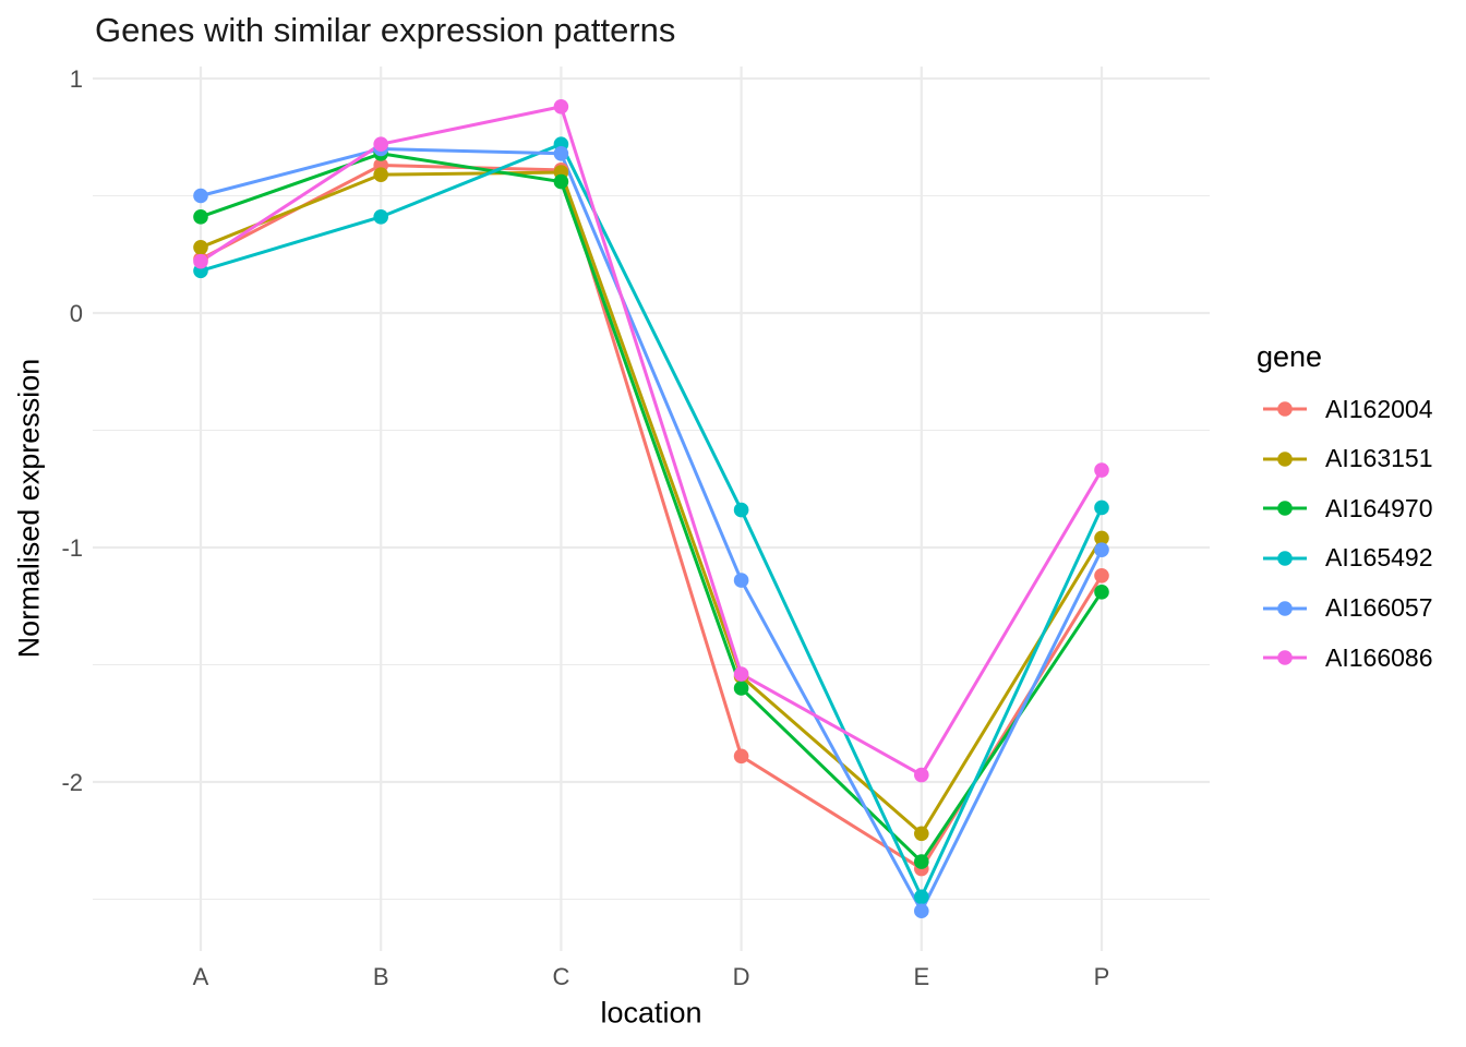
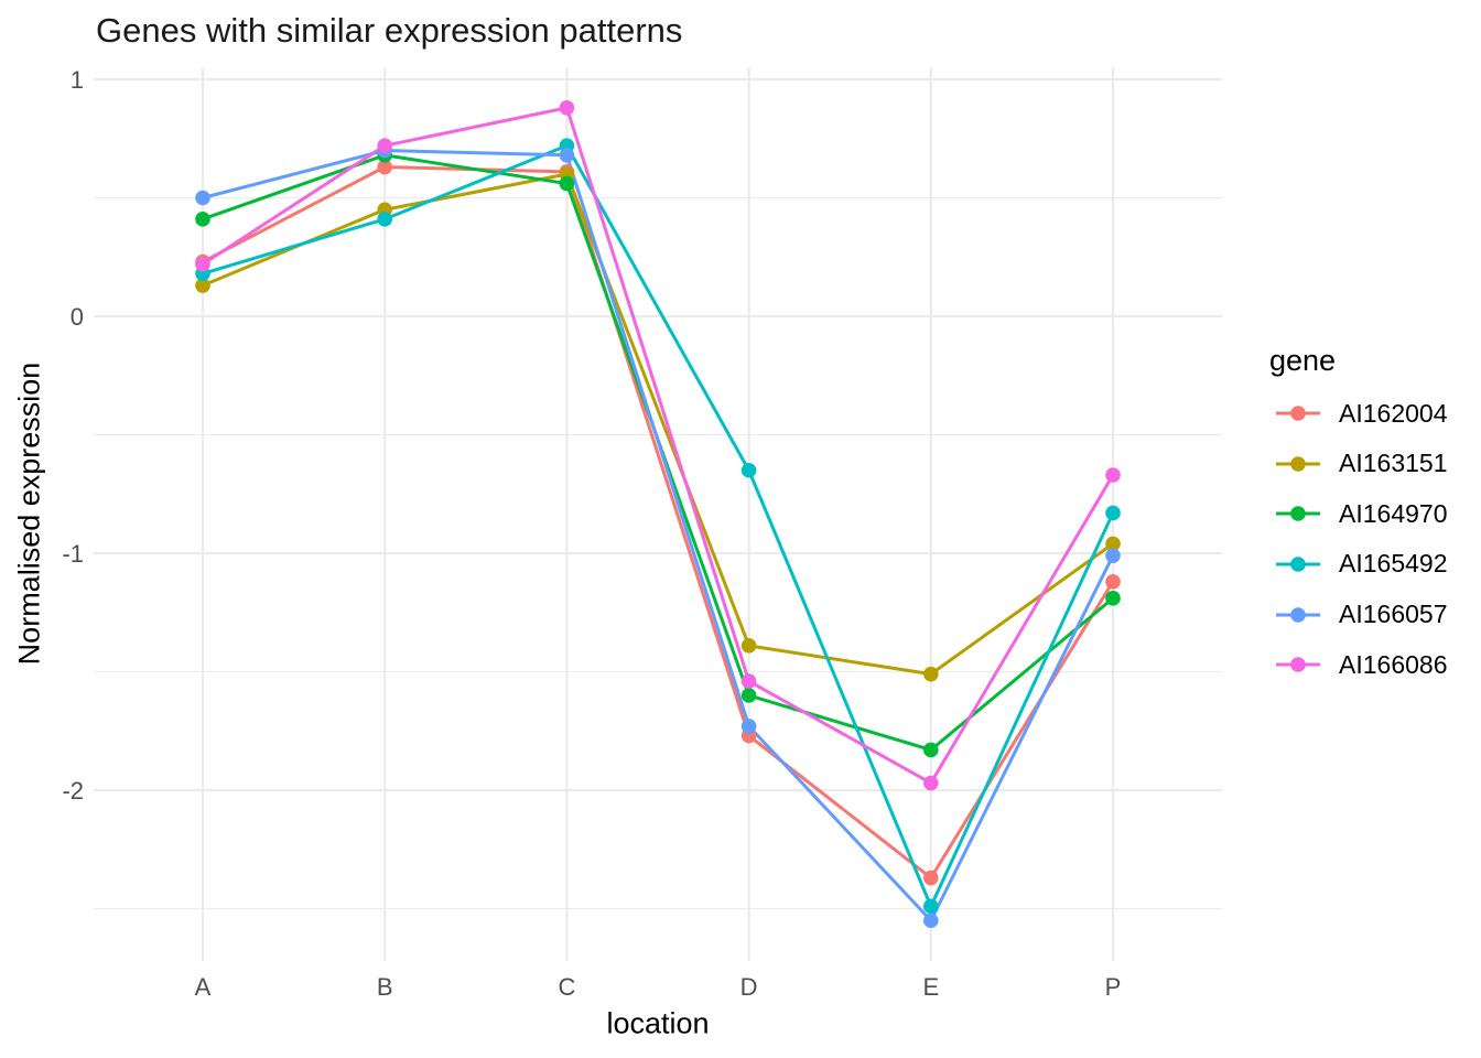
AI163151/A: 0.28 -> 0.13
AI163151/B: 0.59 -> 0.45
AI162004/D: -1.89 -> -1.77
AI163151/D: -1.55 -> -1.39
AI165492/D: -0.84 -> -0.65
AI166057/D: -1.14 -> -1.73
AI163151/E: -2.22 -> -1.51
AI164970/E: -2.34 -> -1.83
